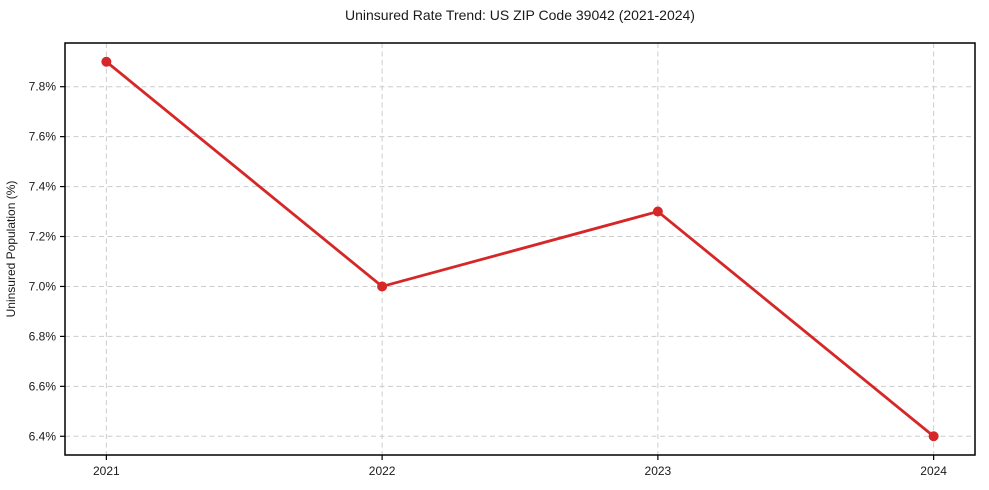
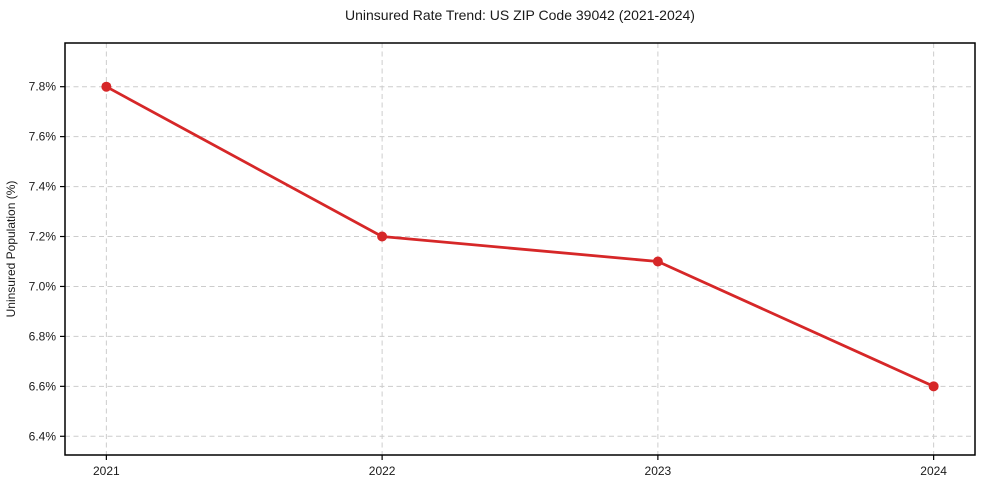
2021: 7.9% -> 7.8%
2022: 7.0% -> 7.2%
2023: 7.3% -> 7.1%
2024: 6.4% -> 6.6%
